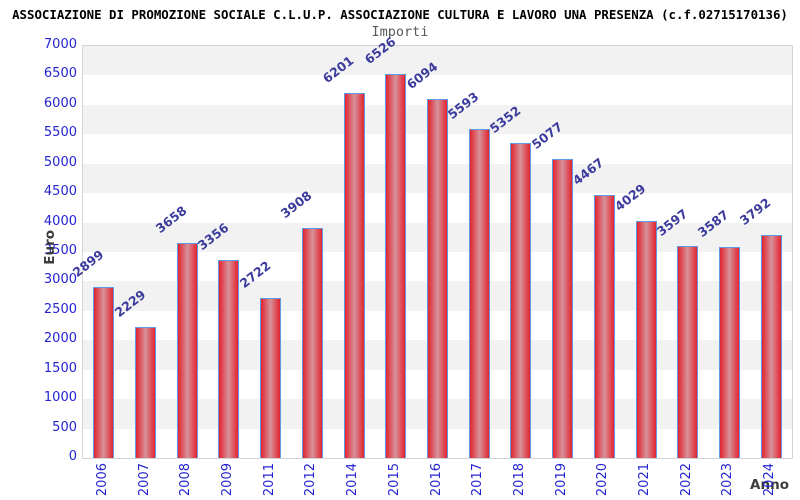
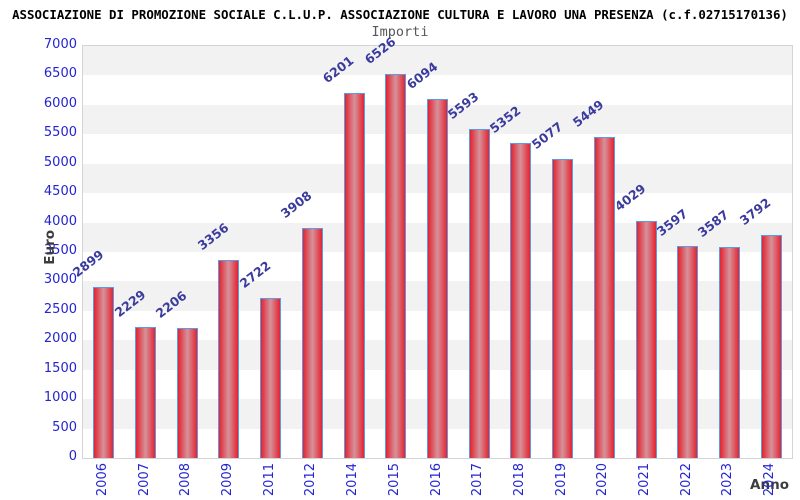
2008: 3658 -> 2206
2020: 4467 -> 5449
